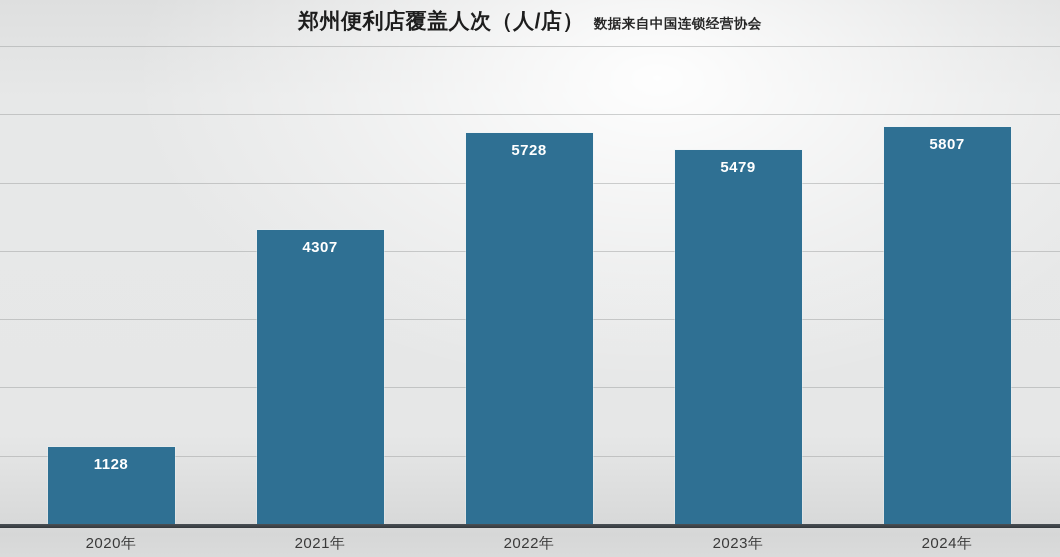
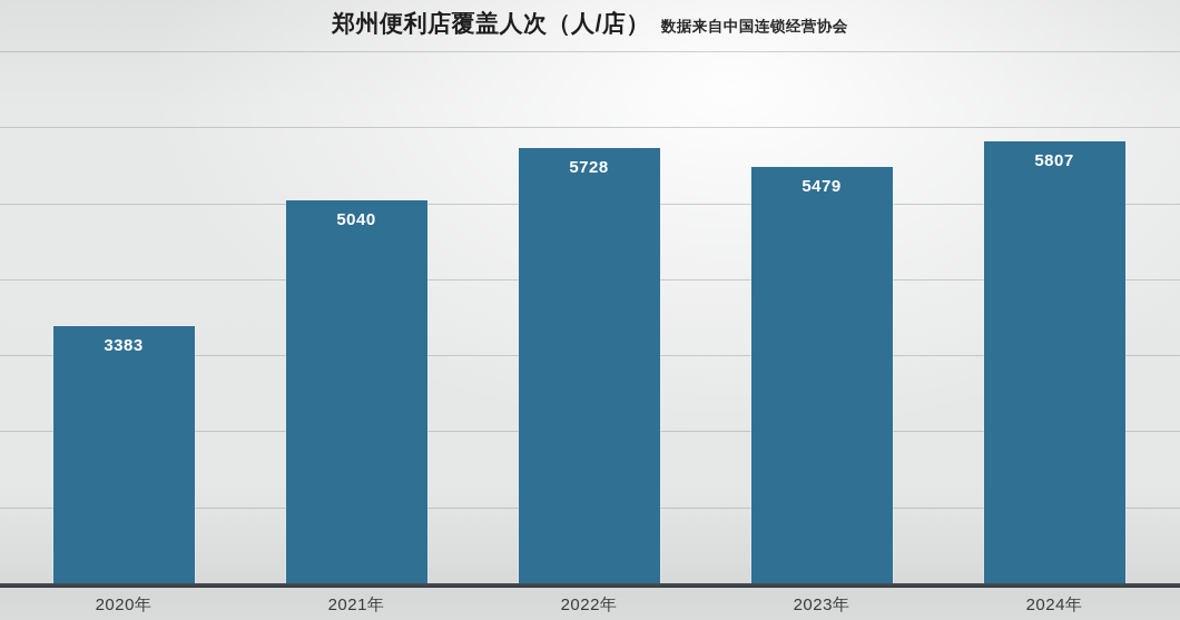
2020年: 1128 -> 3383
2021年: 4307 -> 5040
